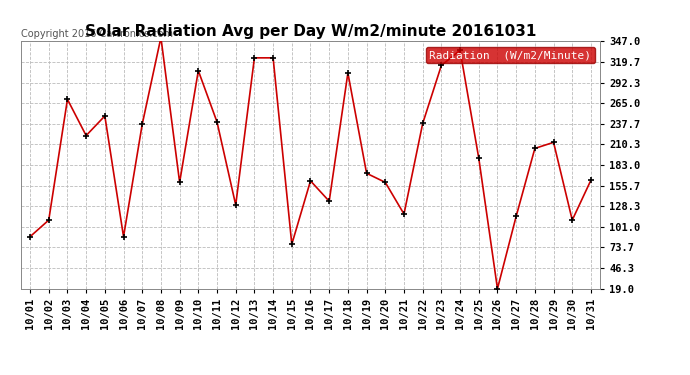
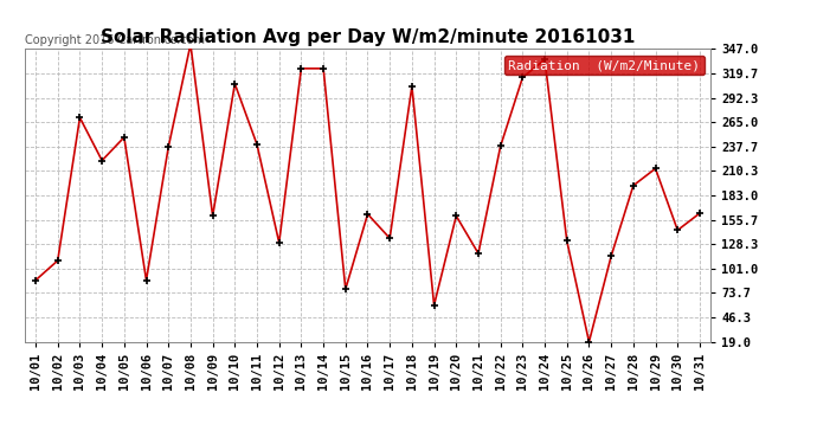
10/19: 172 -> 60
10/25: 192 -> 132
10/28: 205 -> 194
10/30: 110 -> 144
